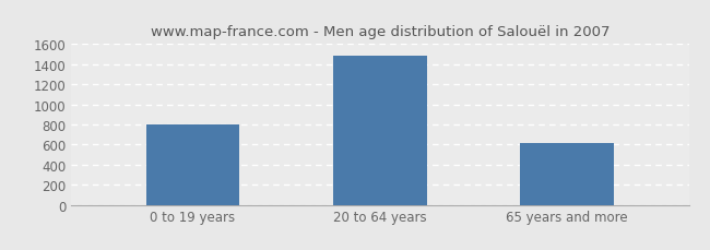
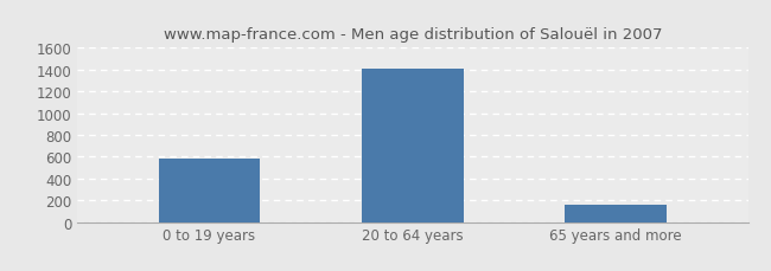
0 to 19 years: 800 -> 580
20 to 64 years: 1480 -> 1410
65 years and more: 620 -> 160
